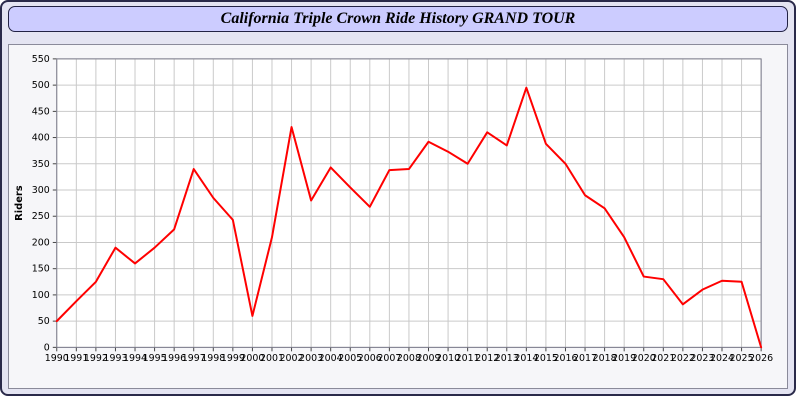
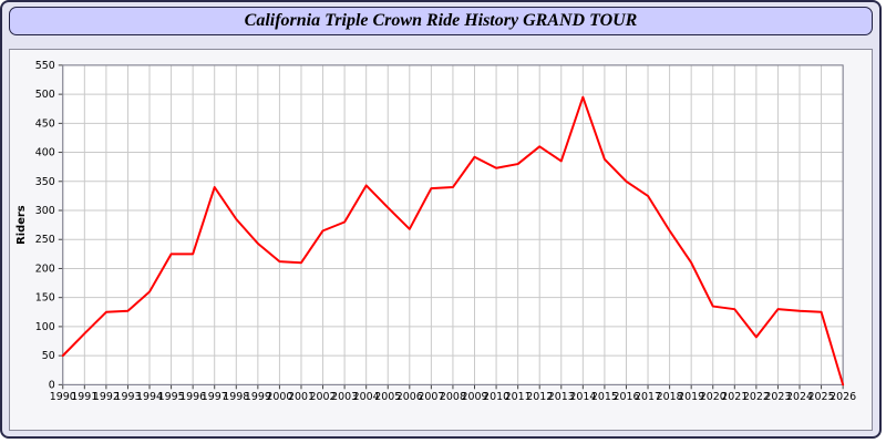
1993: 190 -> 130
1995: 190 -> 220
2000: 60 -> 210
2002: 420 -> 260
2011: 350 -> 380
2017: 290 -> 320
2023: 110 -> 130
